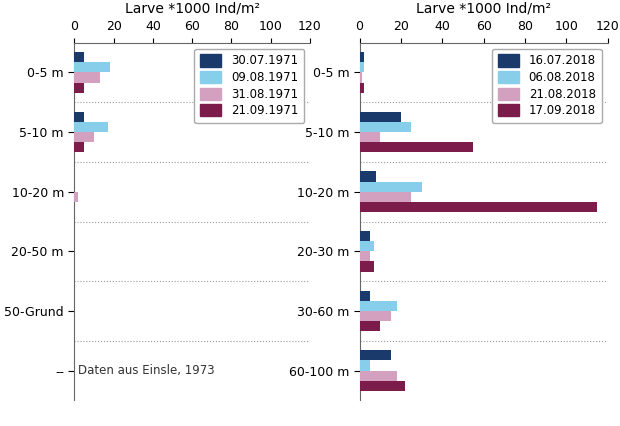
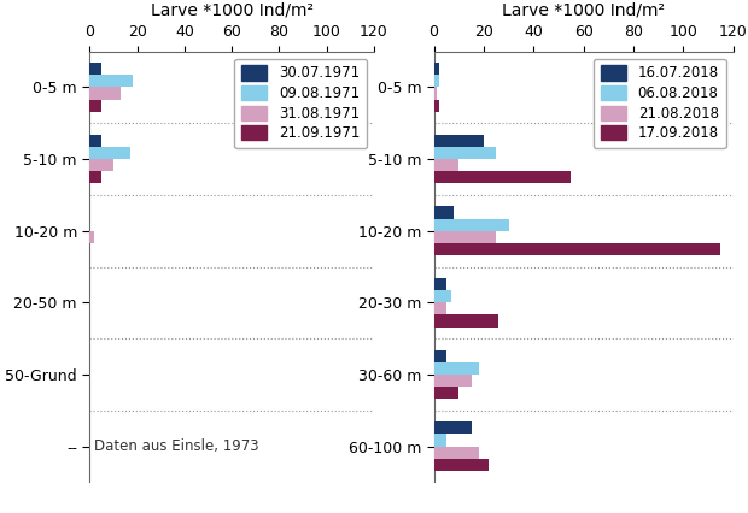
17.09.2018/20-30 m: 7 -> 26
